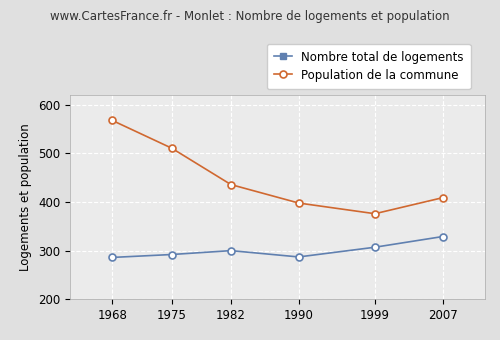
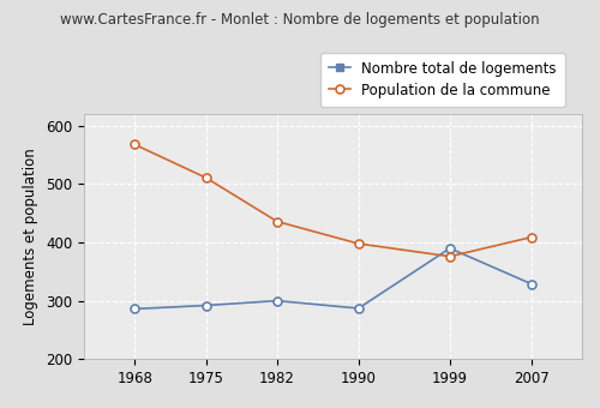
Nombre total de logements/1999: 307 -> 390
